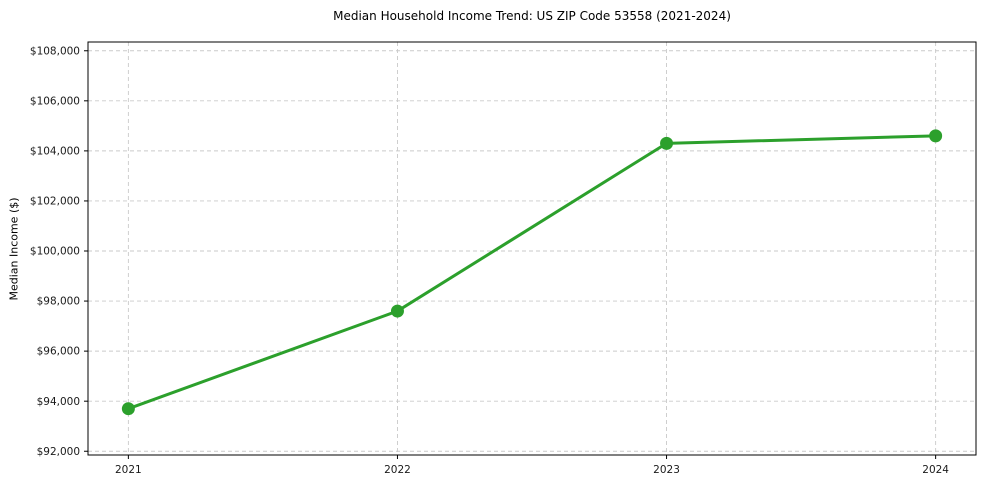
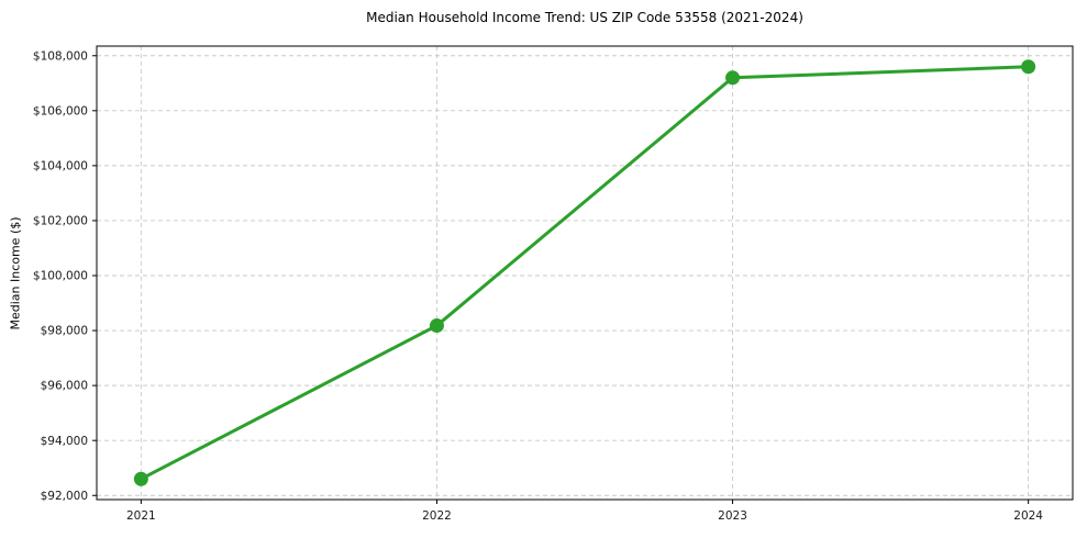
2021: $93700 -> $92600
2022: $97600 -> $98200
2023: $104300 -> $107200
2024: $104600 -> $107600
